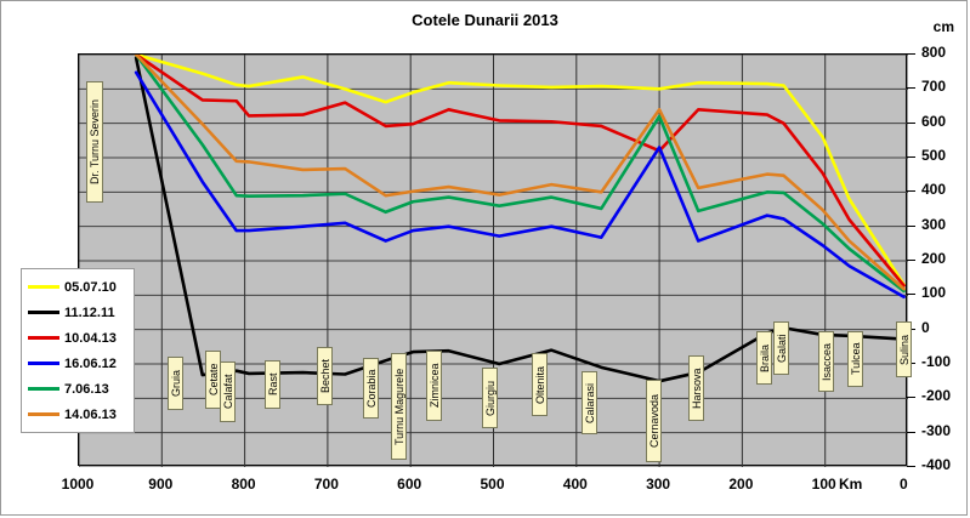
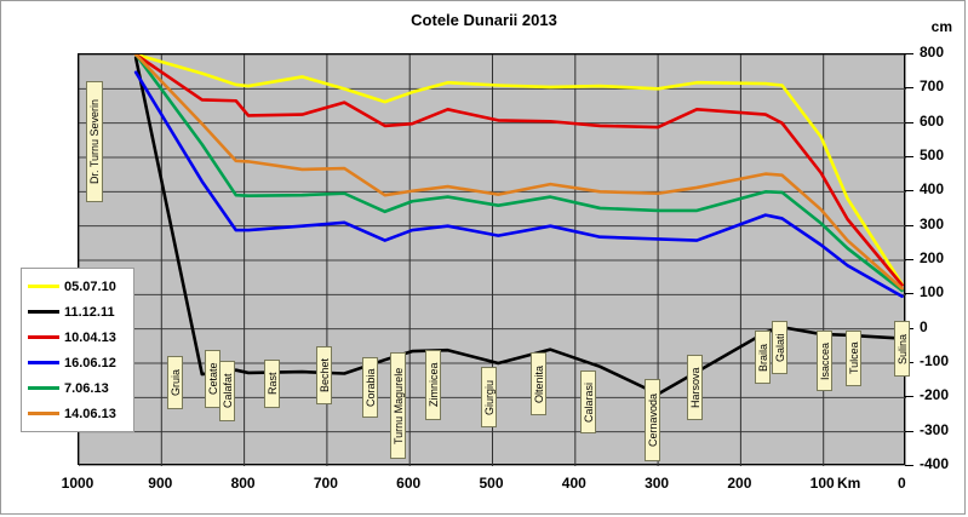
11.12.11/300: -150 -> -190
10.04.13/300: 520 -> 590
16.06.12/300: 530 -> 260
7.06.13/300: 620 -> 340
14.06.13/300: 640 -> 400
